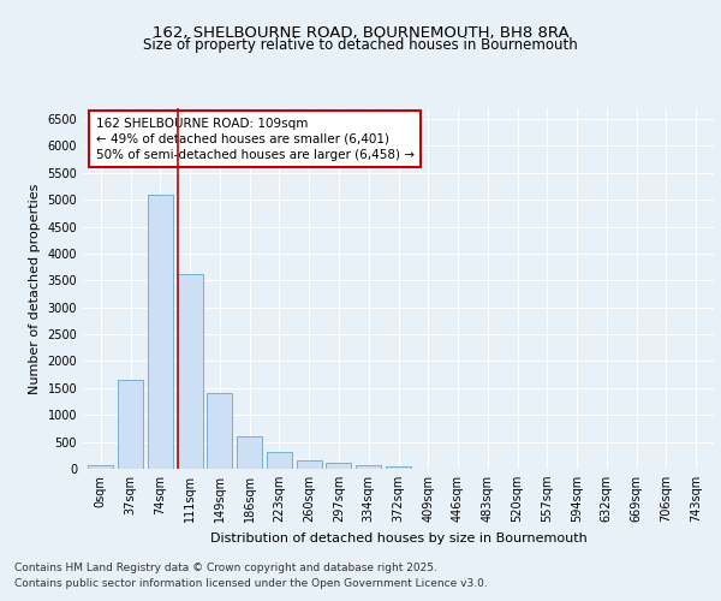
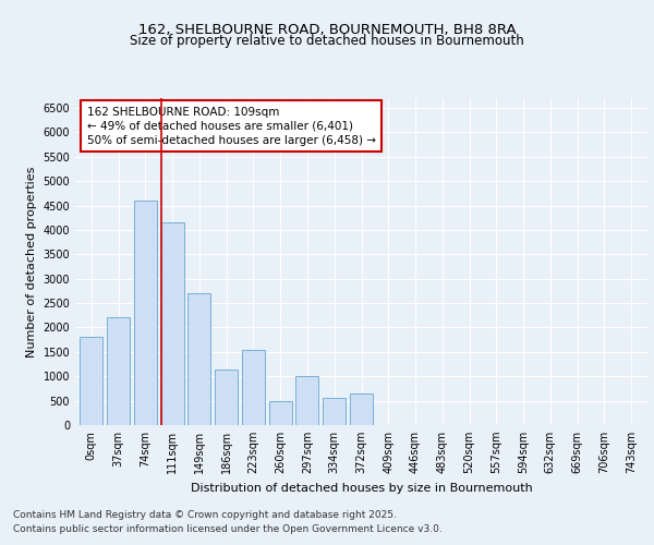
0sqm: 60 -> 1800
37sqm: 1650 -> 2200
74sqm: 5100 -> 4600
111sqm: 3620 -> 4150
149sqm: 1400 -> 2700
186sqm: 610 -> 1150
223sqm: 310 -> 1550
260sqm: 150 -> 500
297sqm: 110 -> 1000
334sqm: 70 -> 550
372sqm: 40 -> 650
